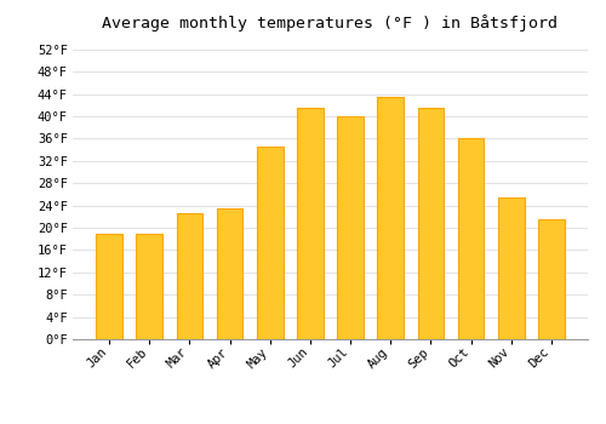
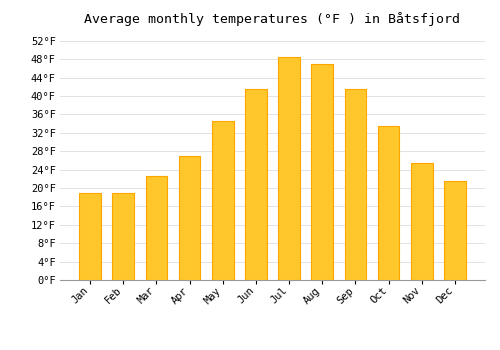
Apr: 23.5°F -> 27.0°F
Jul: 40.0°F -> 48.5°F
Aug: 43.5°F -> 47.0°F
Oct: 36.0°F -> 33.5°F
